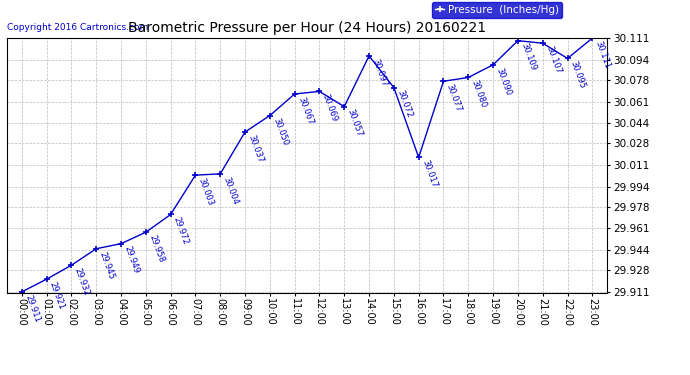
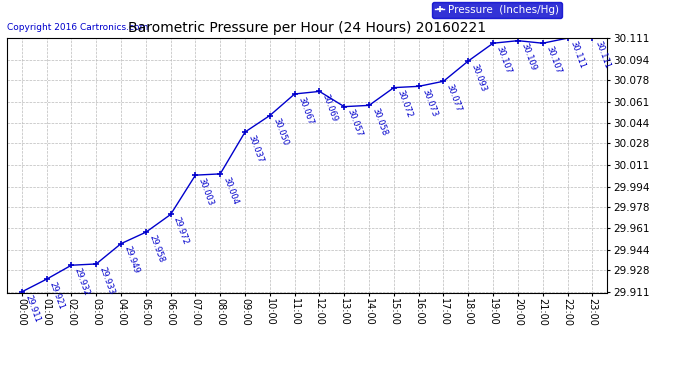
03:00: 29.945 -> 29.933
14:00: 30.097 -> 30.058
16:00: 30.017 -> 30.073
18:00: 30.080 -> 30.093
19:00: 30.090 -> 30.107
22:00: 30.095 -> 30.111
